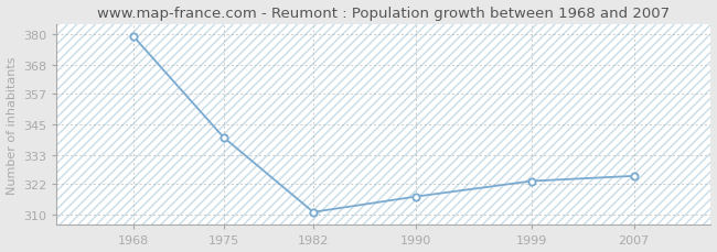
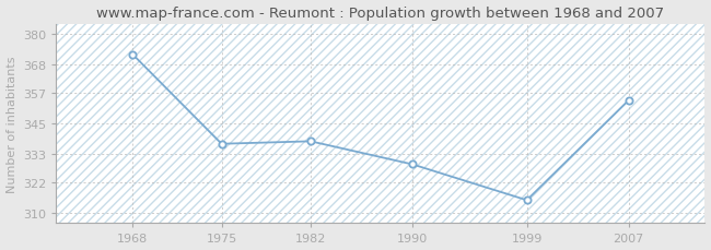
1968: 379 -> 372
1975: 340 -> 337
1982: 311 -> 338
1990: 317 -> 329
1999: 323 -> 315
2007: 325 -> 354
